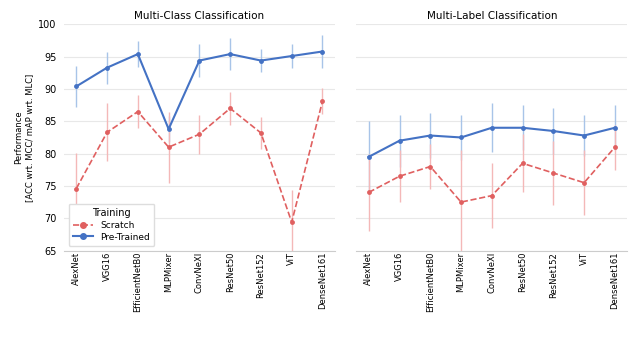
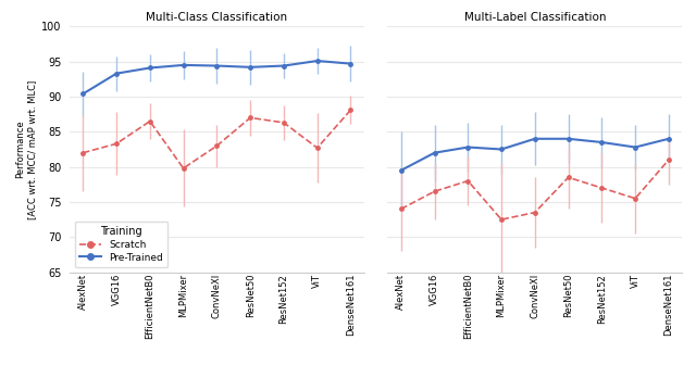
Multi-Class Classification/Scratch/AlexNet: 74.6 -> 82.0
Multi-Class Classification/Pre-Trained/EfficientNetB0: 95.4 -> 94.1
Multi-Class Classification/Pre-Trained/MLPMixer: 83.8 -> 94.5
Multi-Class Classification/Scratch/MLPMixer: 81.0 -> 79.8
Multi-Class Classification/Pre-Trained/ResNet50: 95.4 -> 94.2
Multi-Class Classification/Scratch/ResNet152: 83.2 -> 86.3
Multi-Class Classification/Scratch/ViT: 69.4 -> 82.7
Multi-Class Classification/Pre-Trained/DenseNet161: 95.8 -> 94.7
